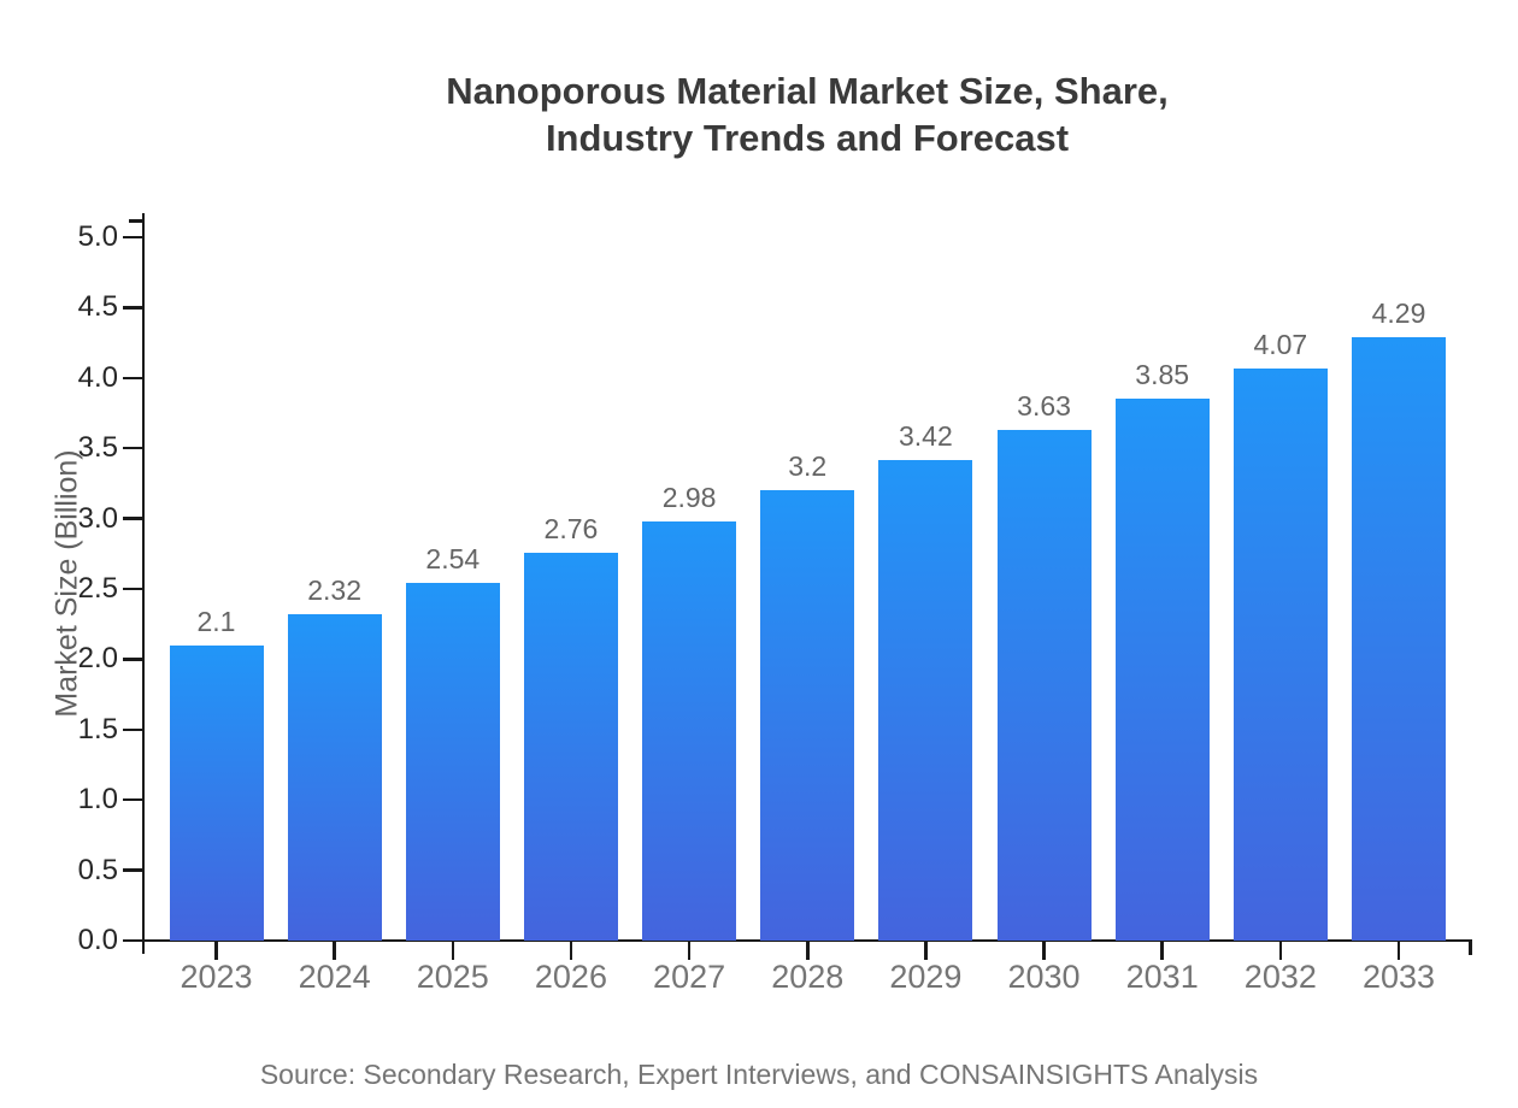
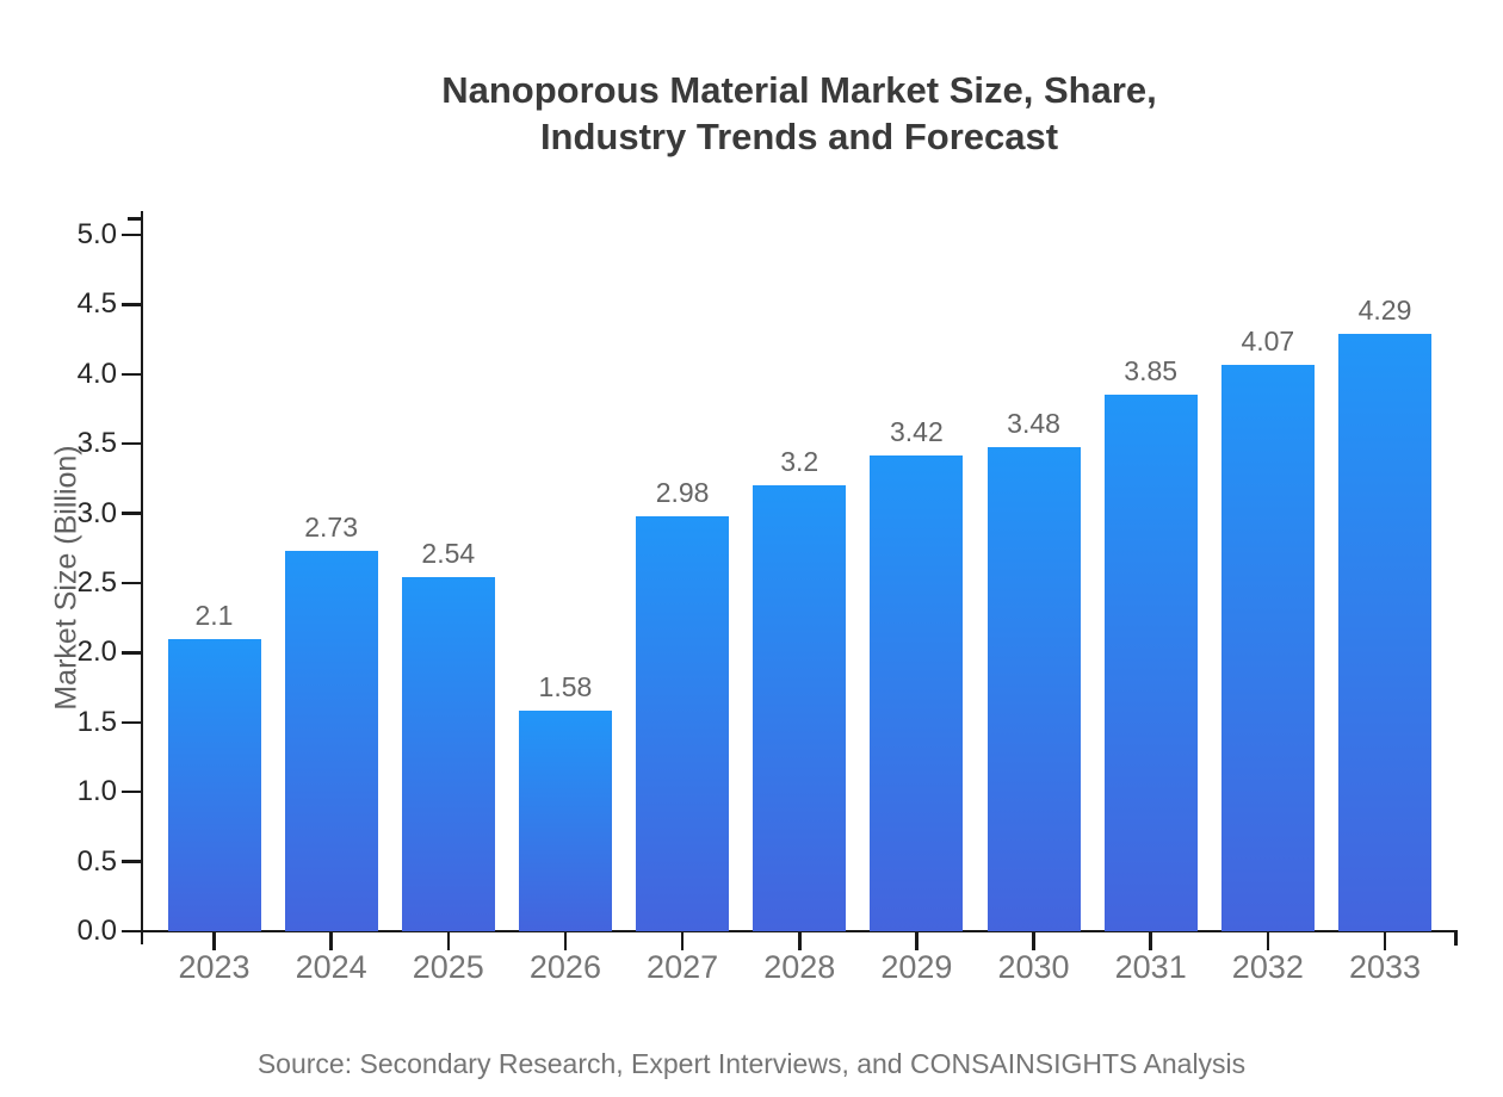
2024: 2.32 -> 2.73
2026: 2.76 -> 1.58
2030: 3.63 -> 3.48
